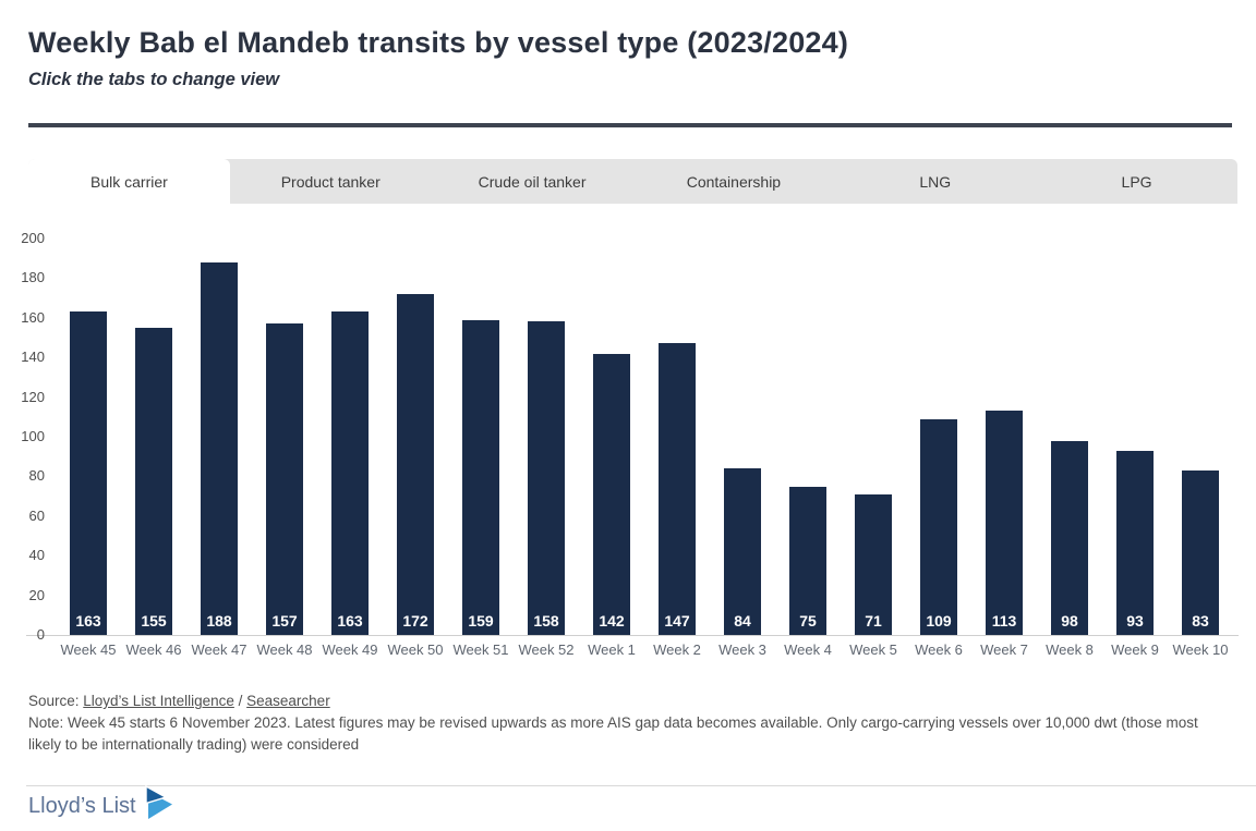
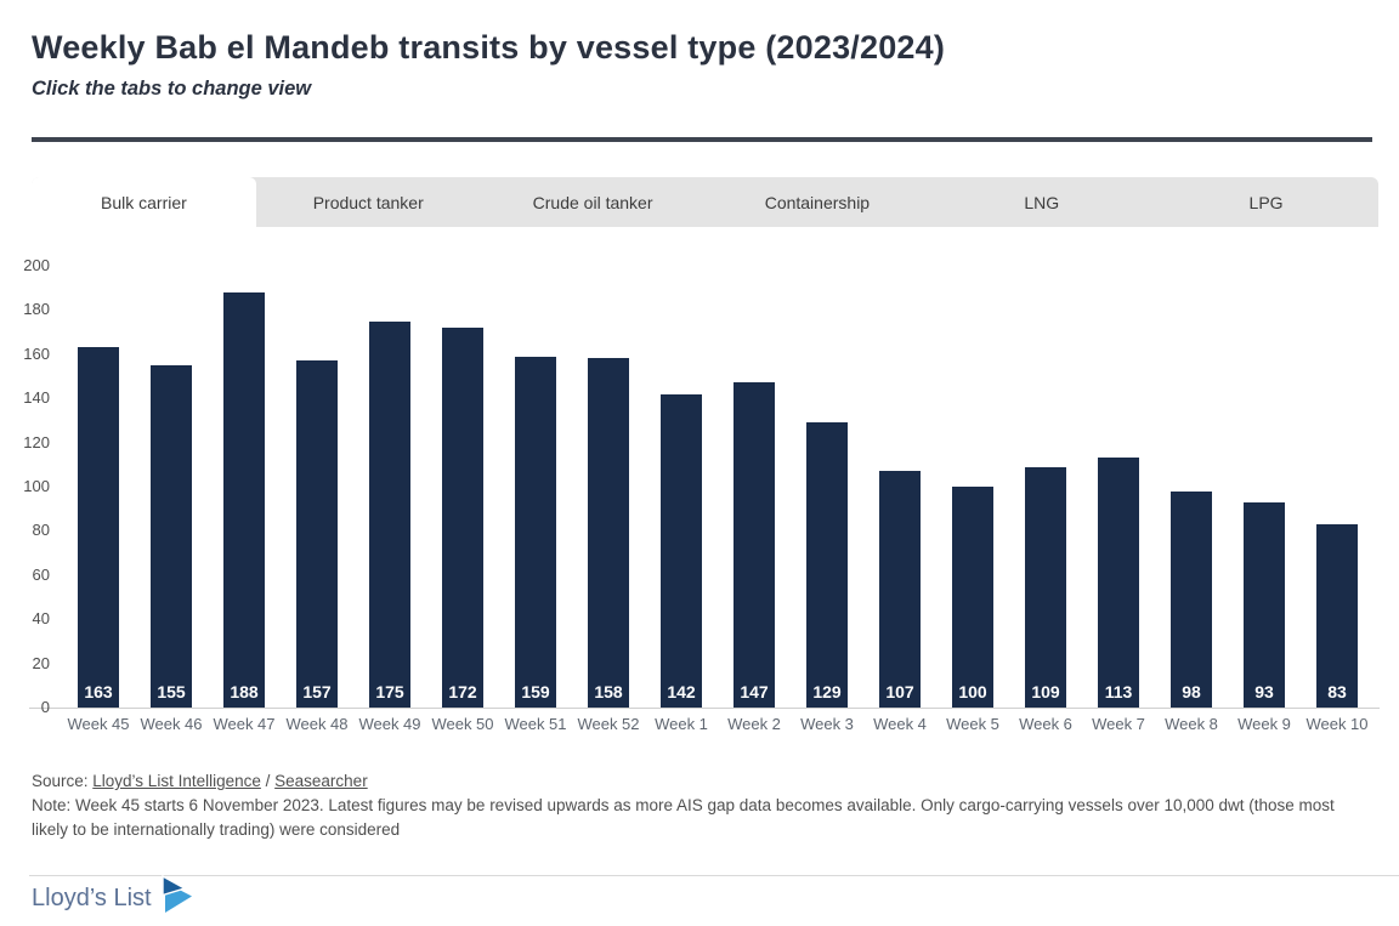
Week 49: 163 -> 175
Week 3: 84 -> 129
Week 4: 75 -> 107
Week 5: 71 -> 100
